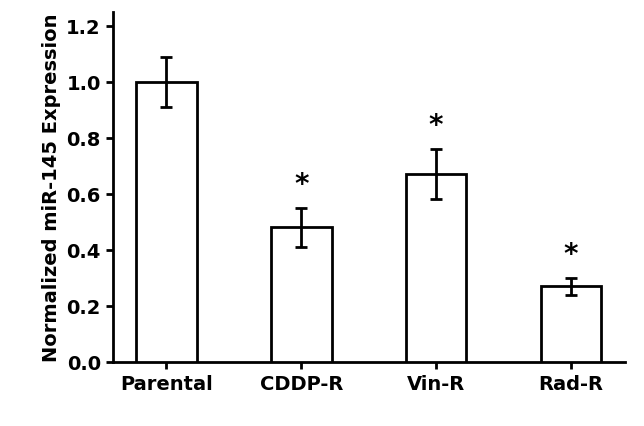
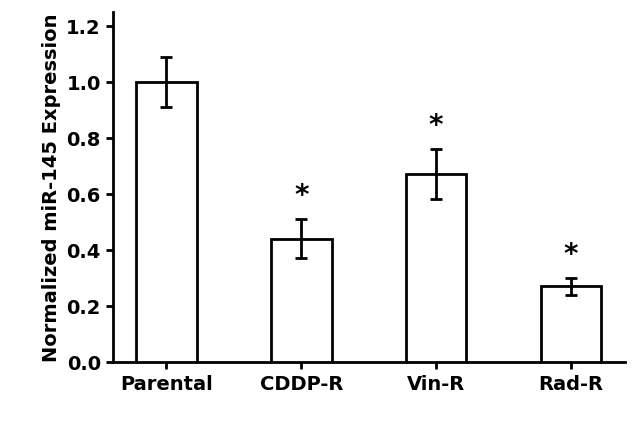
CDDP-R: 0.48 -> 0.44
